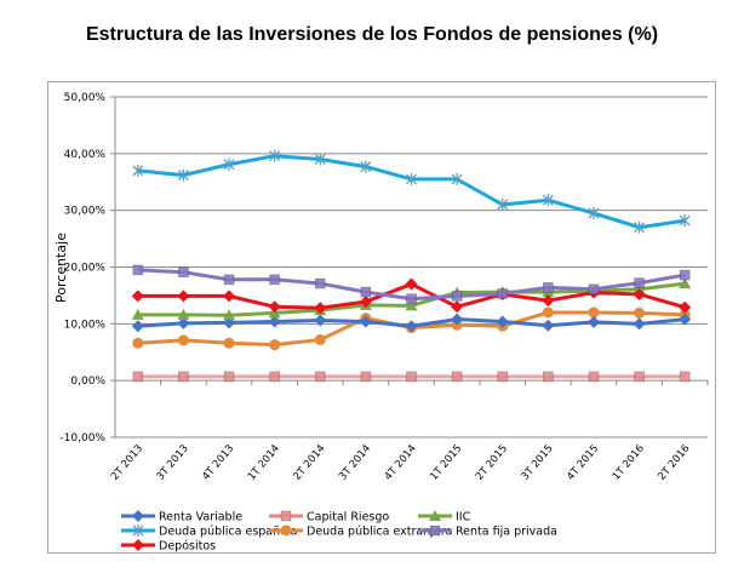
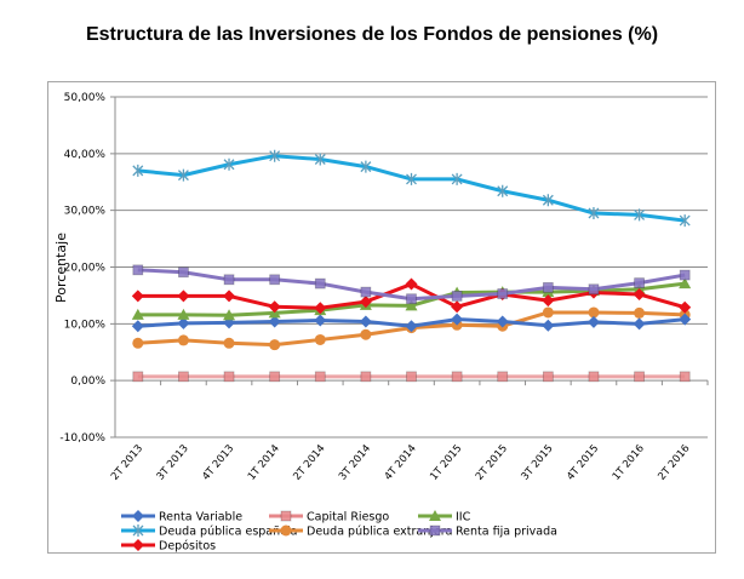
Deuda pública extranjera/3T 2014: 11% -> 8%
Deuda pública española/2T 2015: 31% -> 33%
Deuda pública española/1T 2016: 27% -> 29%
